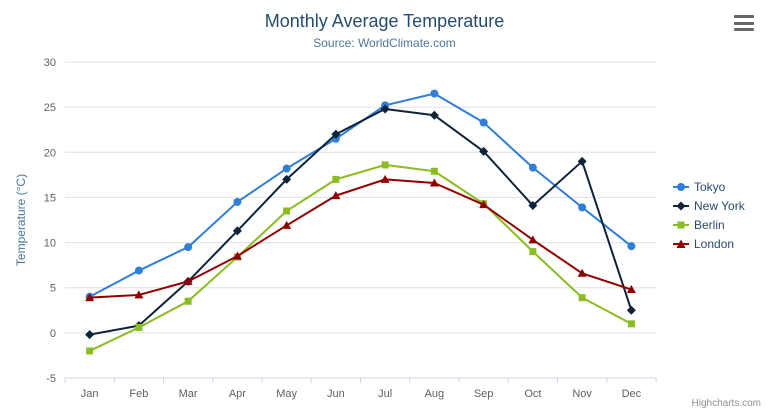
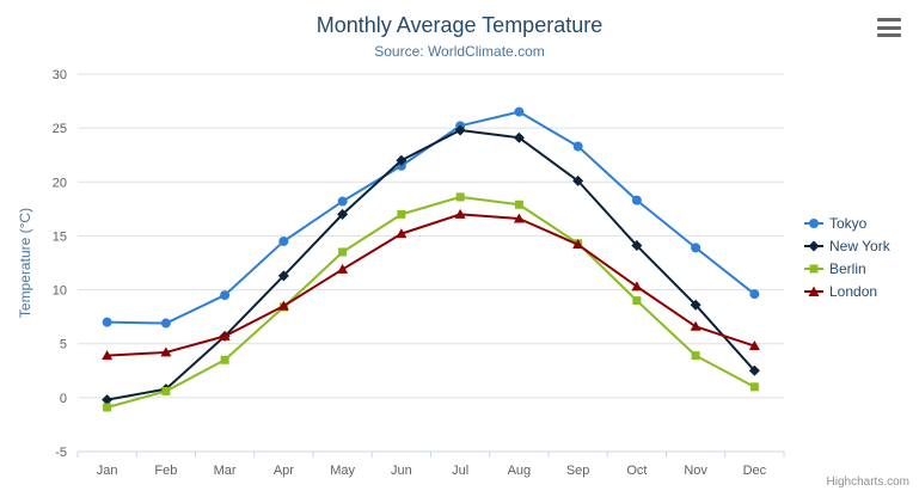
Tokyo/Jan: 4 -> 7
Berlin/Jan: -2 -> -1
New York/Nov: 19 -> 9
